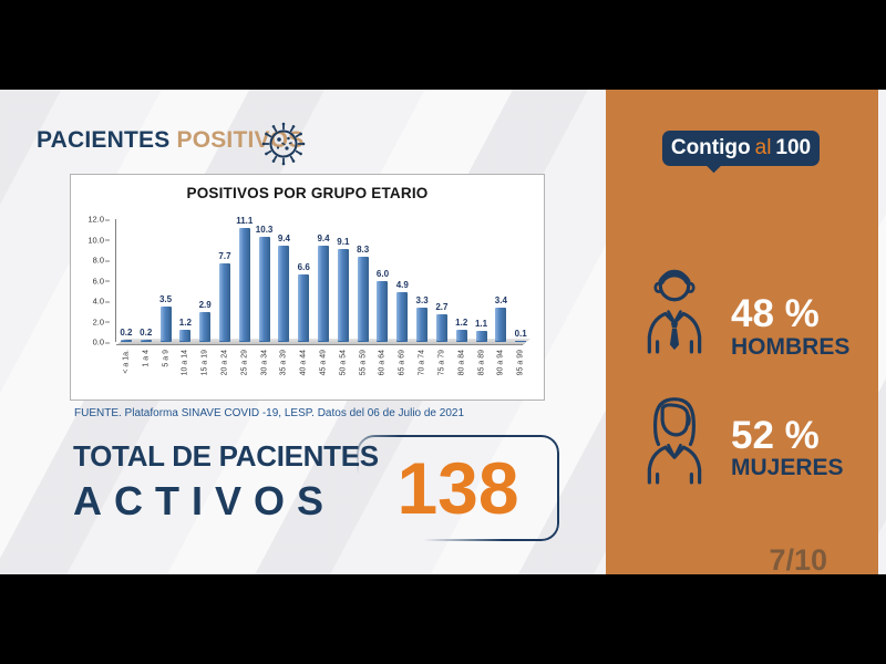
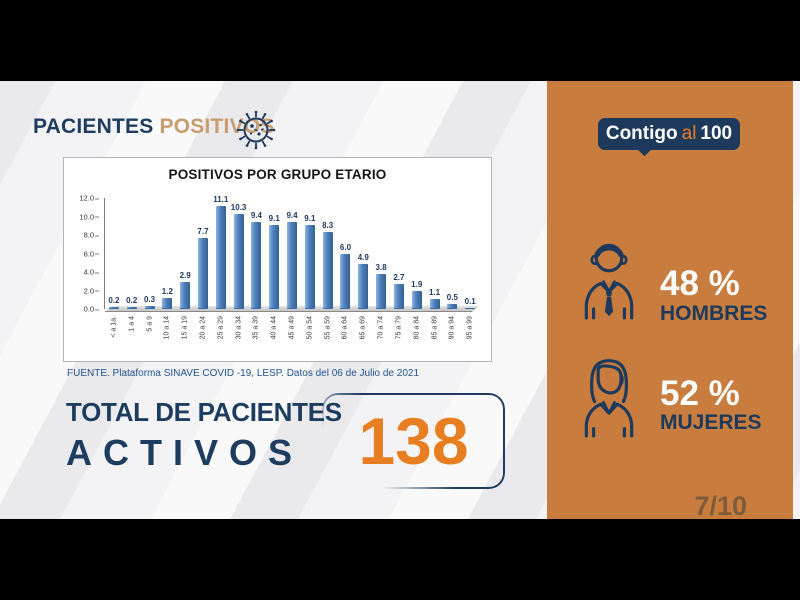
5 a 9: 3.5 -> 0.3
40 a 44: 6.6 -> 9.1
70 a 74: 3.3 -> 3.8
80 a 84: 1.2 -> 1.9
90 a 94: 3.4 -> 0.5
